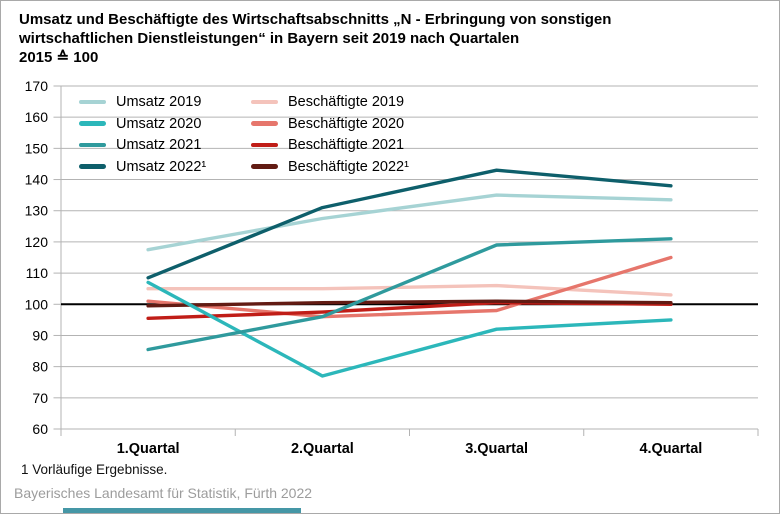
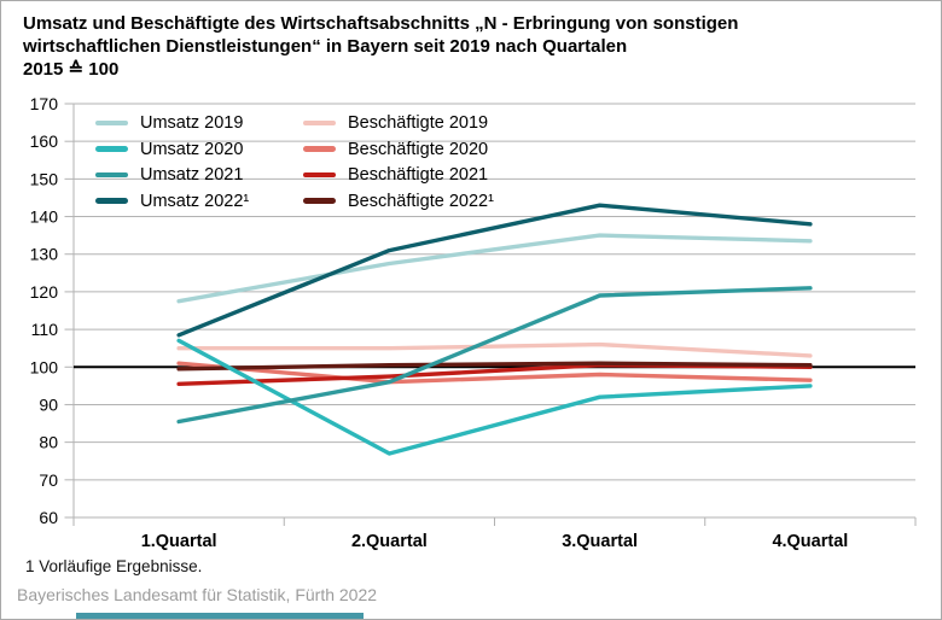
Beschäftigte 2020/4.Quartal: 115 -> 96
